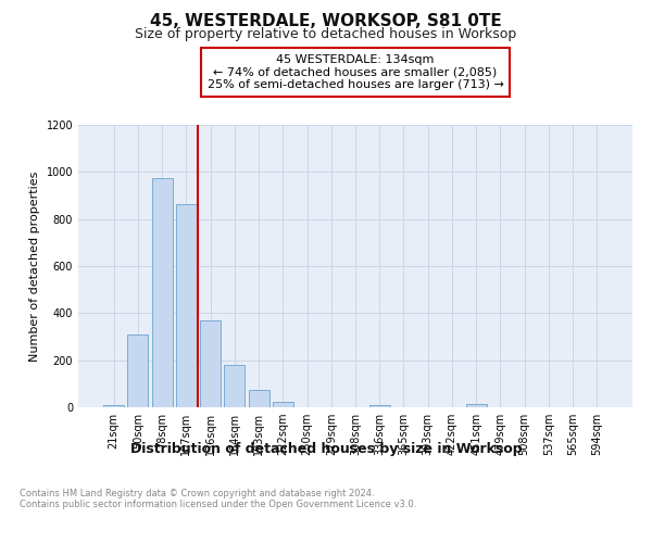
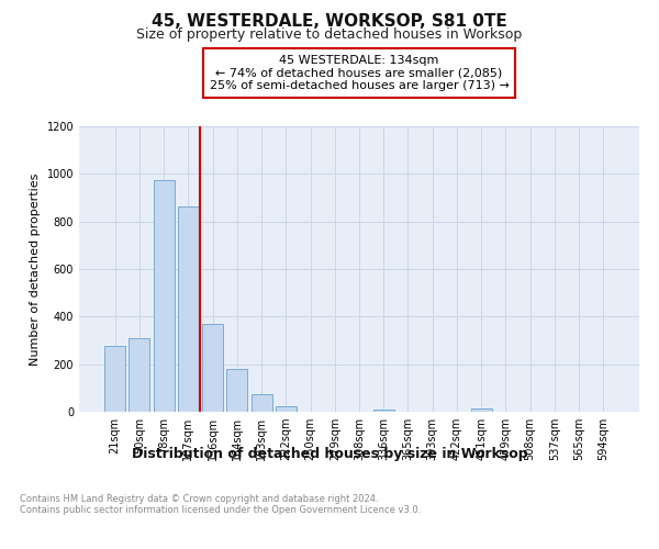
21sqm: 10 -> 275
